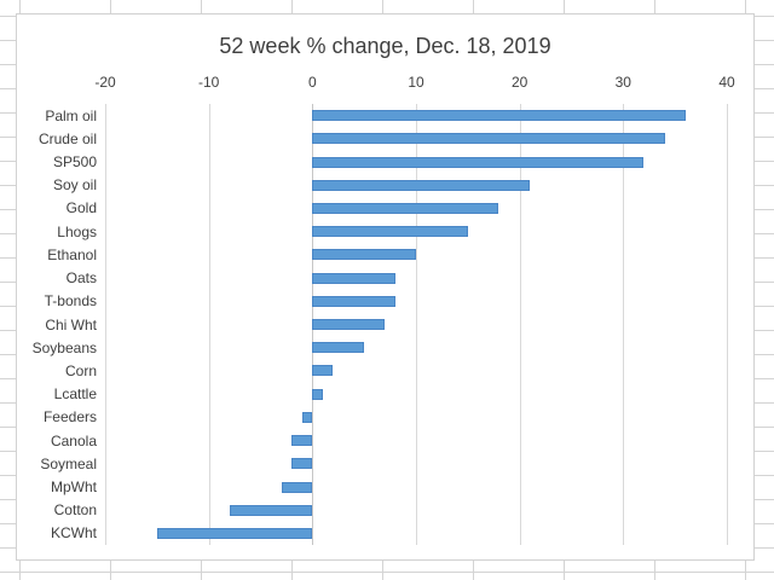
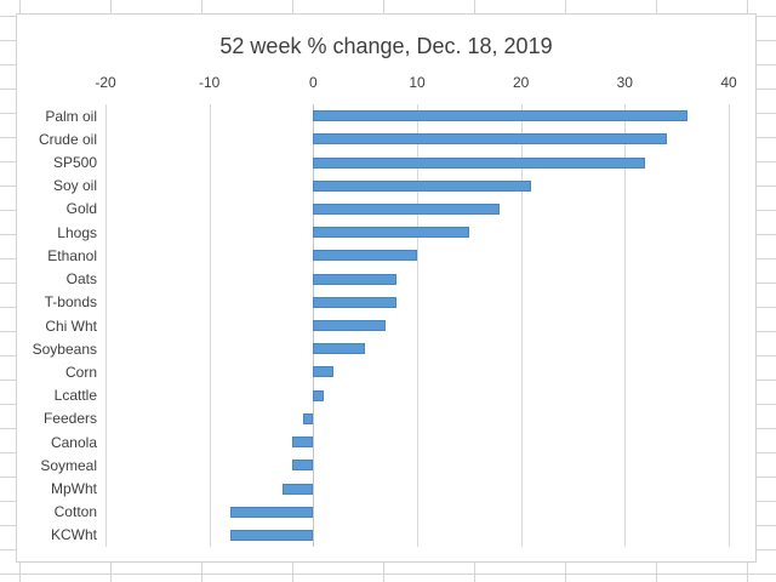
KCWht: -15 -> -8
